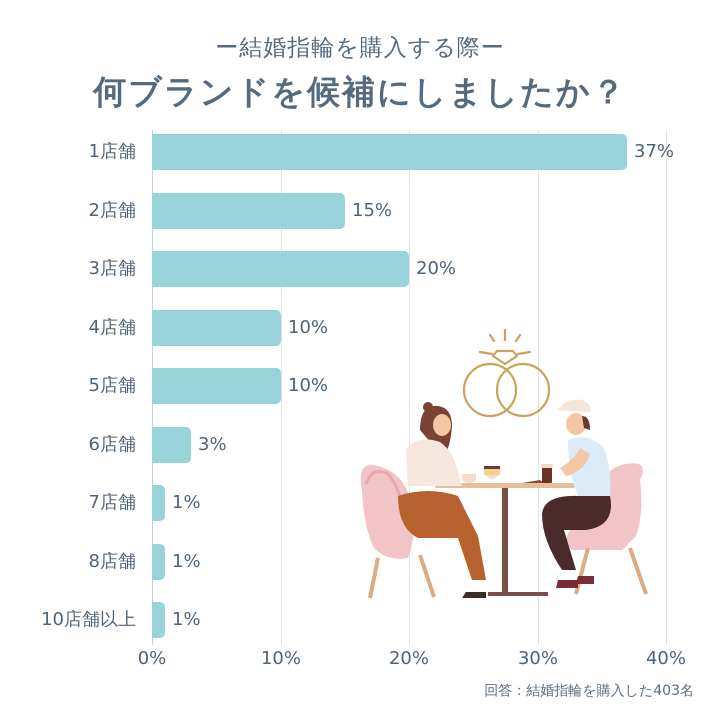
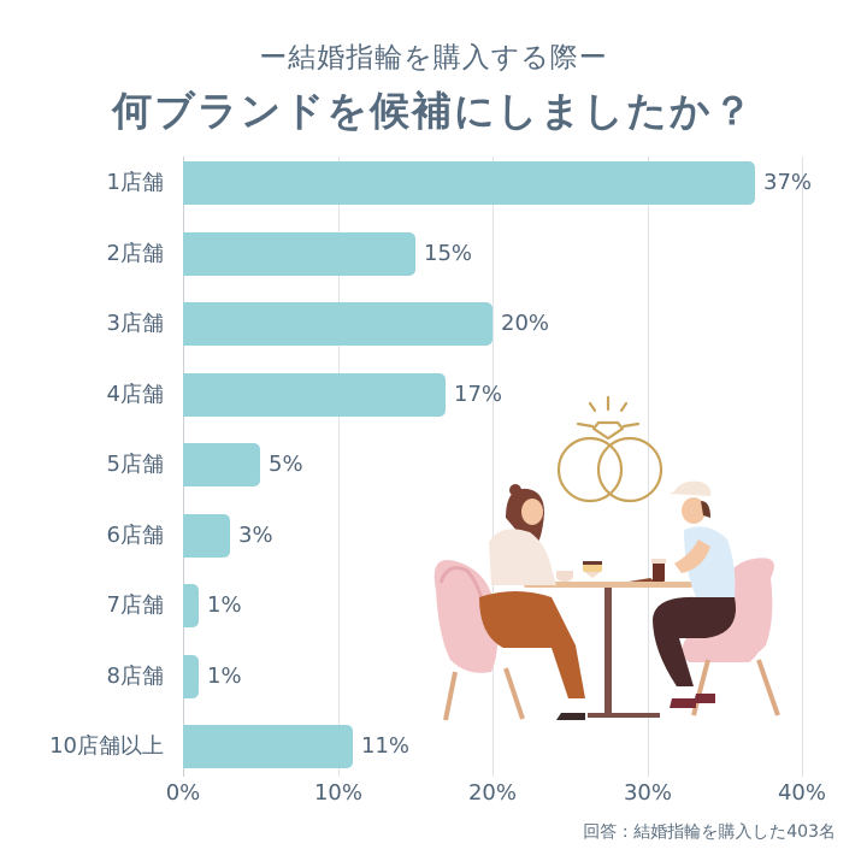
4店舗: 10% -> 17%
5店舗: 10% -> 5%
10店舗以上: 1% -> 11%
